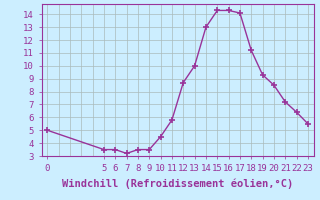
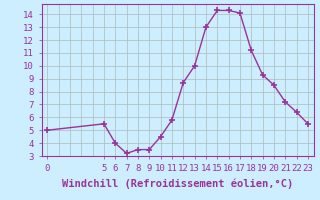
5: 3.5 -> 5.5
6: 3.5 -> 4.0
